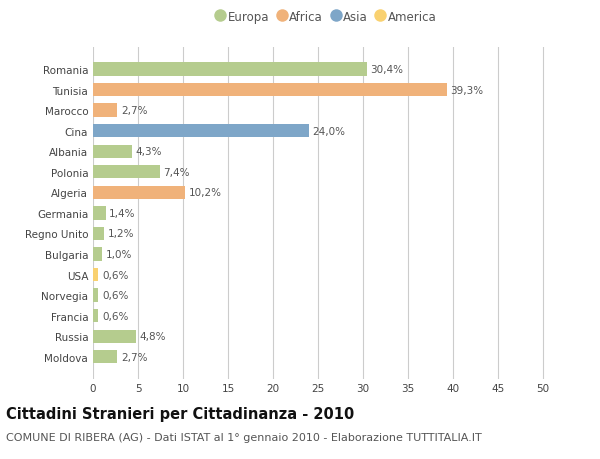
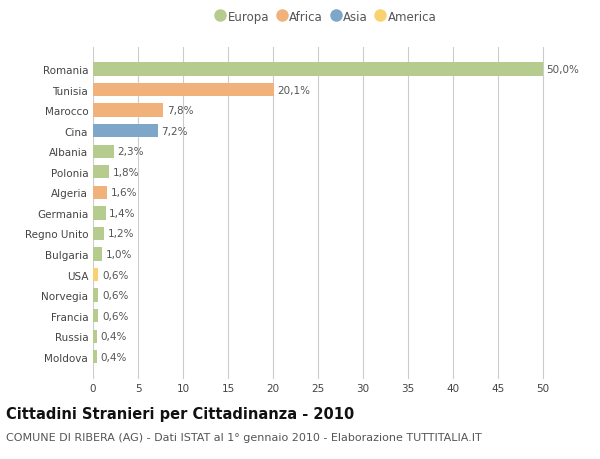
Romania: 30,4% -> 50,0%
Tunisia: 39,3% -> 20,1%
Marocco: 2,7% -> 7,8%
Cina: 24,0% -> 7,2%
Albania: 4,3% -> 2,3%
Polonia: 7,4% -> 1,8%
Algeria: 10,2% -> 1,6%
Russia: 4,8% -> 0,4%
Moldova: 2,7% -> 0,4%
